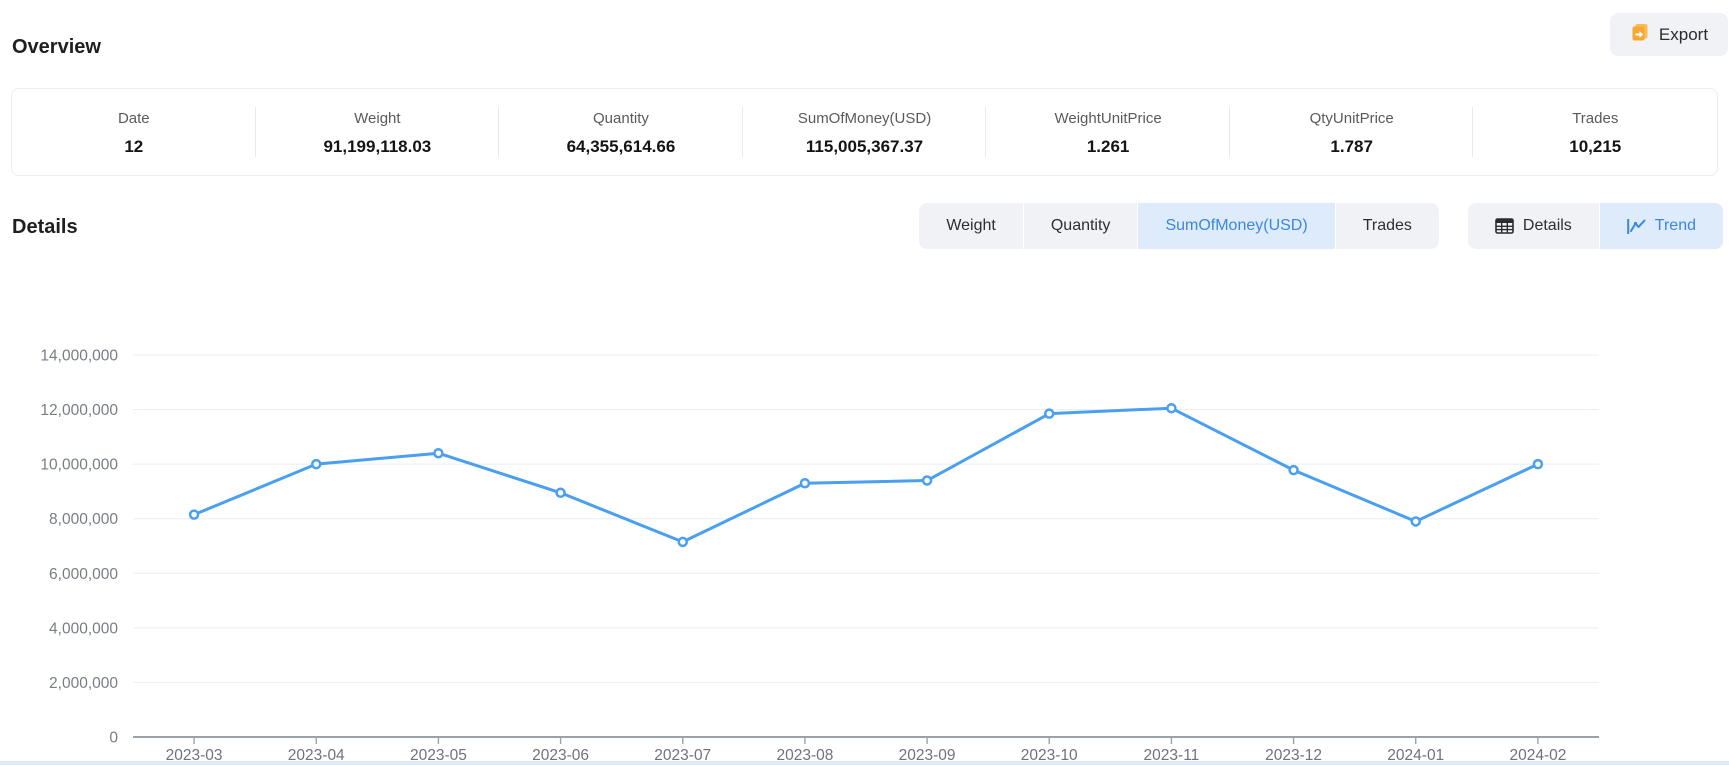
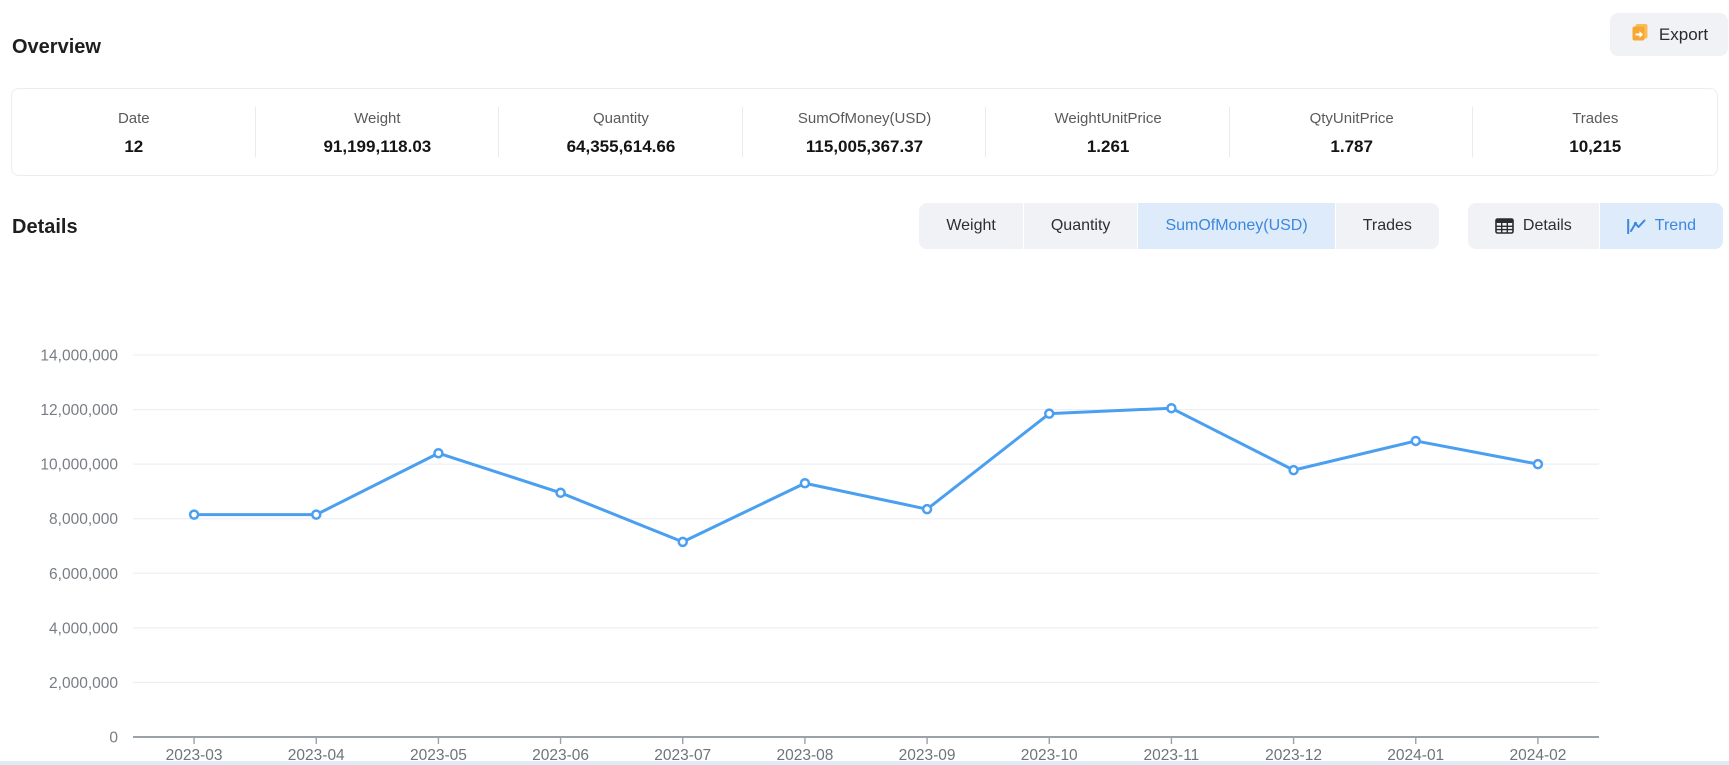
2023-04: 10000000 -> 8200000
2023-09: 9400000 -> 8400000
2024-01: 7900000 -> 10800000
